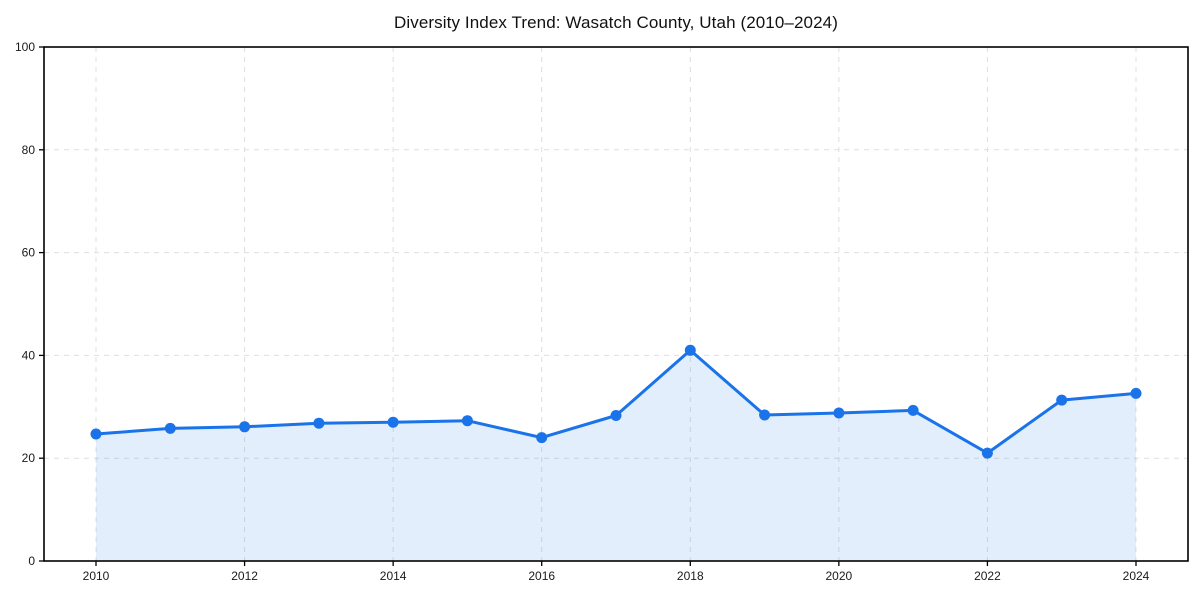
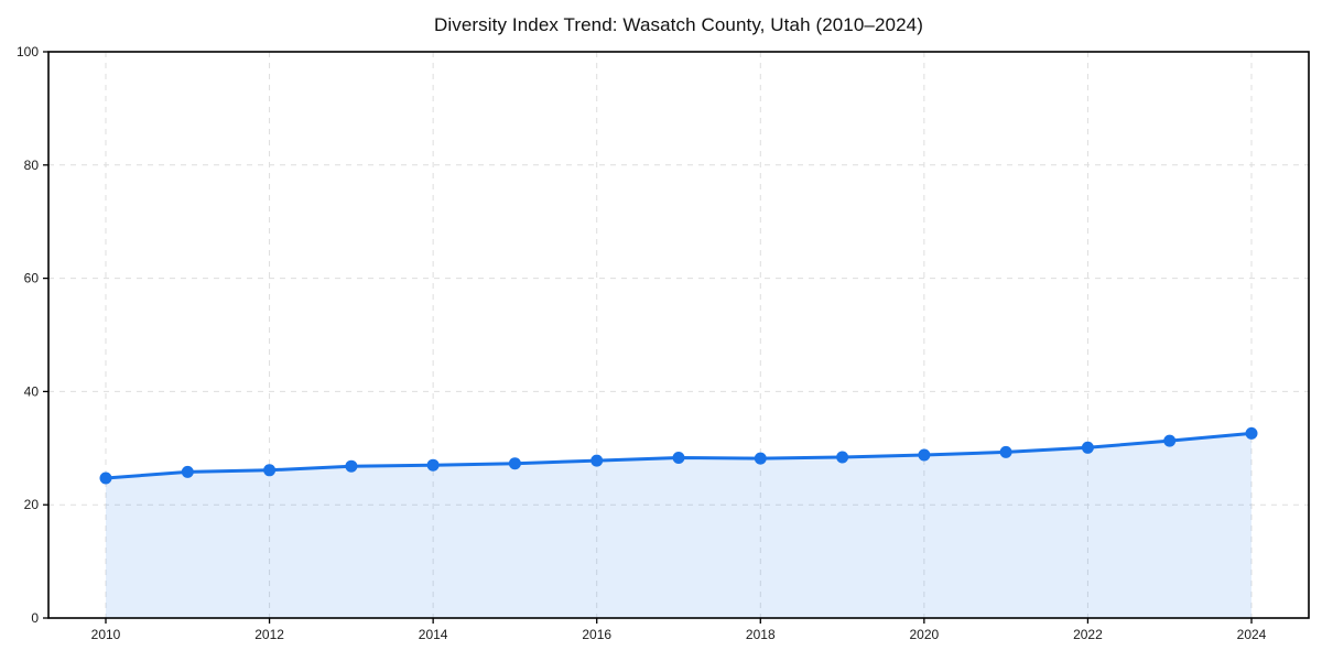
2016: 24 -> 28
2018: 41 -> 28
2022: 21 -> 30
